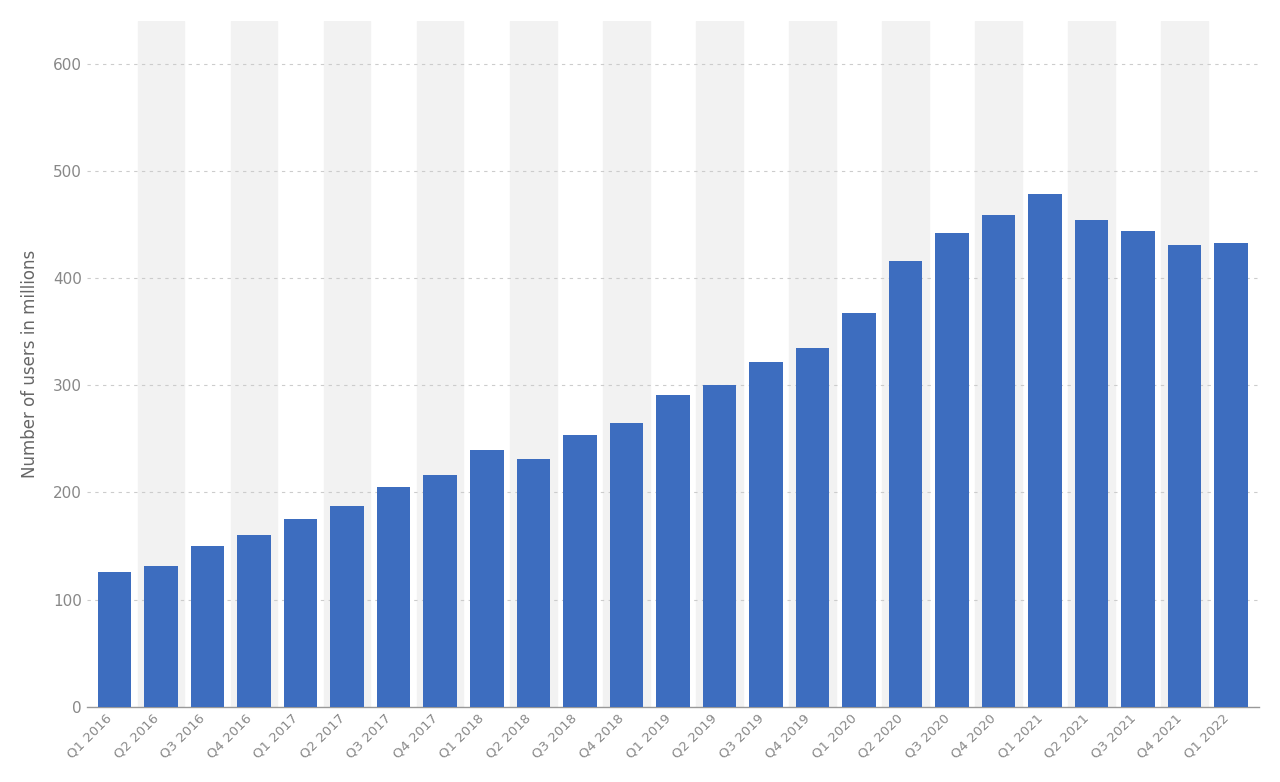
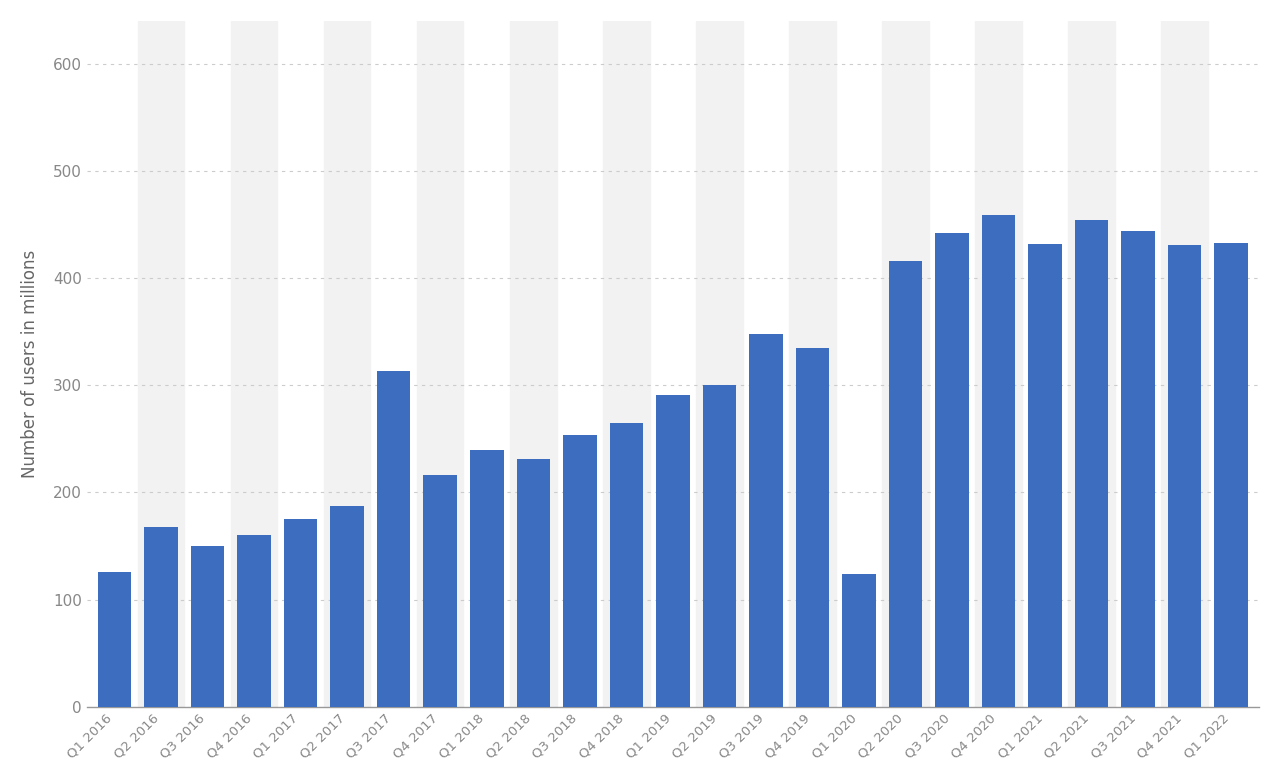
Q2 2016: 131 -> 168
Q3 2017: 205 -> 313
Q3 2019: 322 -> 348
Q1 2020: 367 -> 124
Q1 2021: 478 -> 432
